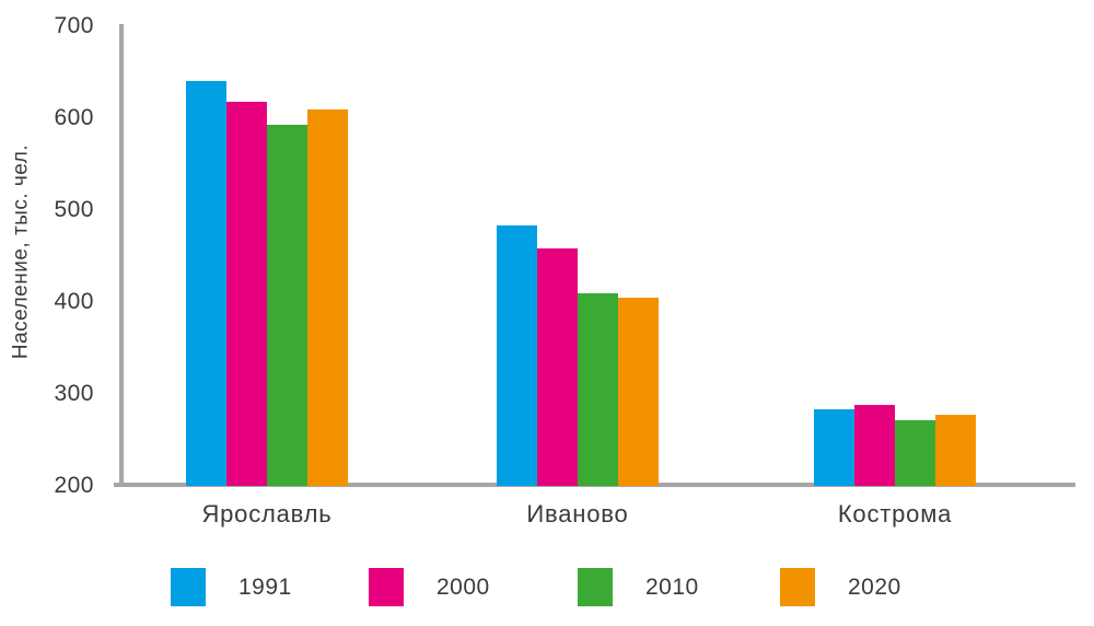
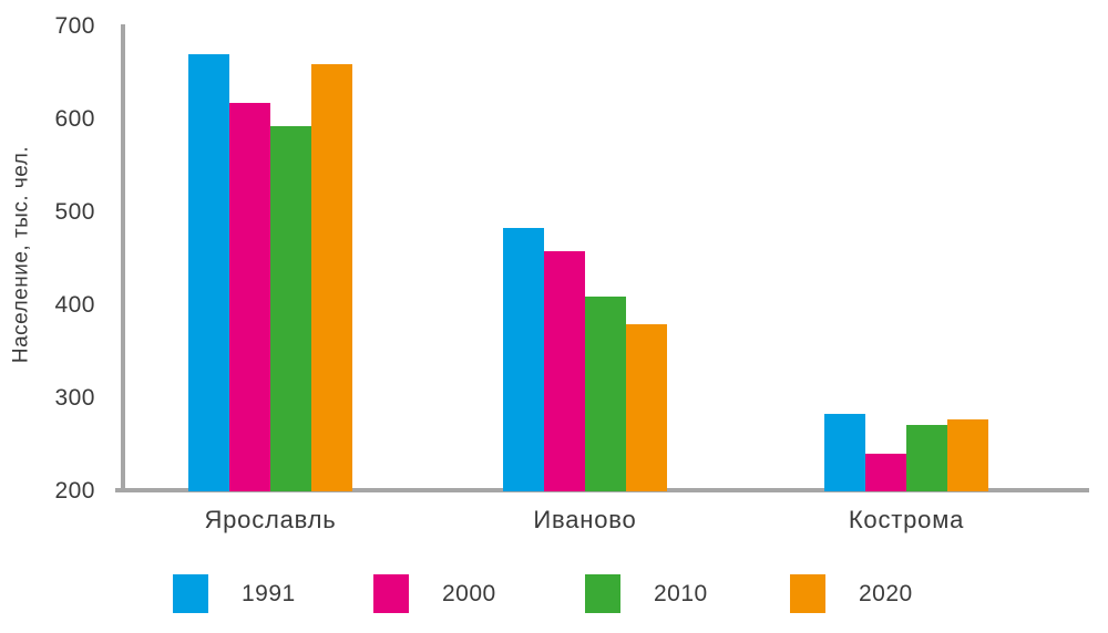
1991/Ярославль: 640 -> 670
2020/Ярославль: 610 -> 660
2020/Иваново: 400 -> 380
2000/Кострома: 290 -> 240
